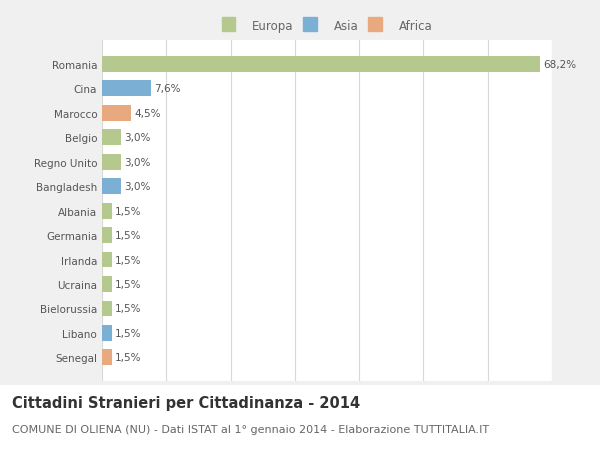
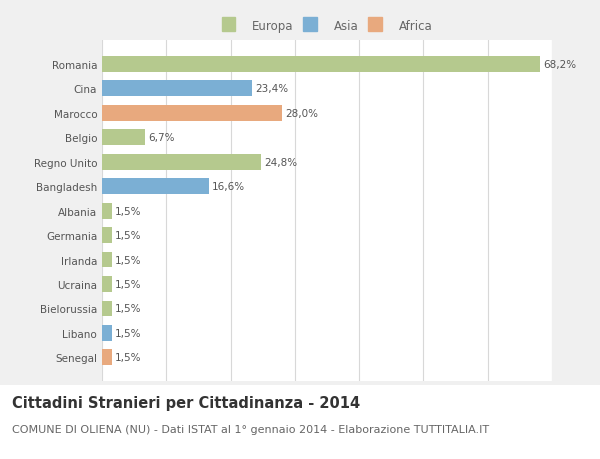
Cina: 7,6% -> 23,4%
Marocco: 4,5% -> 28,0%
Belgio: 3,0% -> 6,7%
Regno Unito: 3,0% -> 24,8%
Bangladesh: 3,0% -> 16,6%
